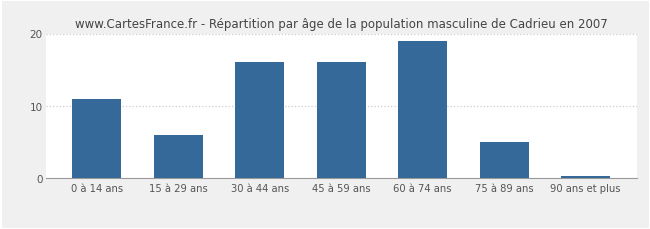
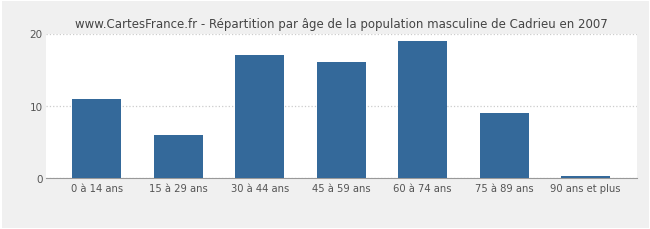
30 à 44 ans: 16.0 -> 17.0
75 à 89 ans: 5.0 -> 9.0
